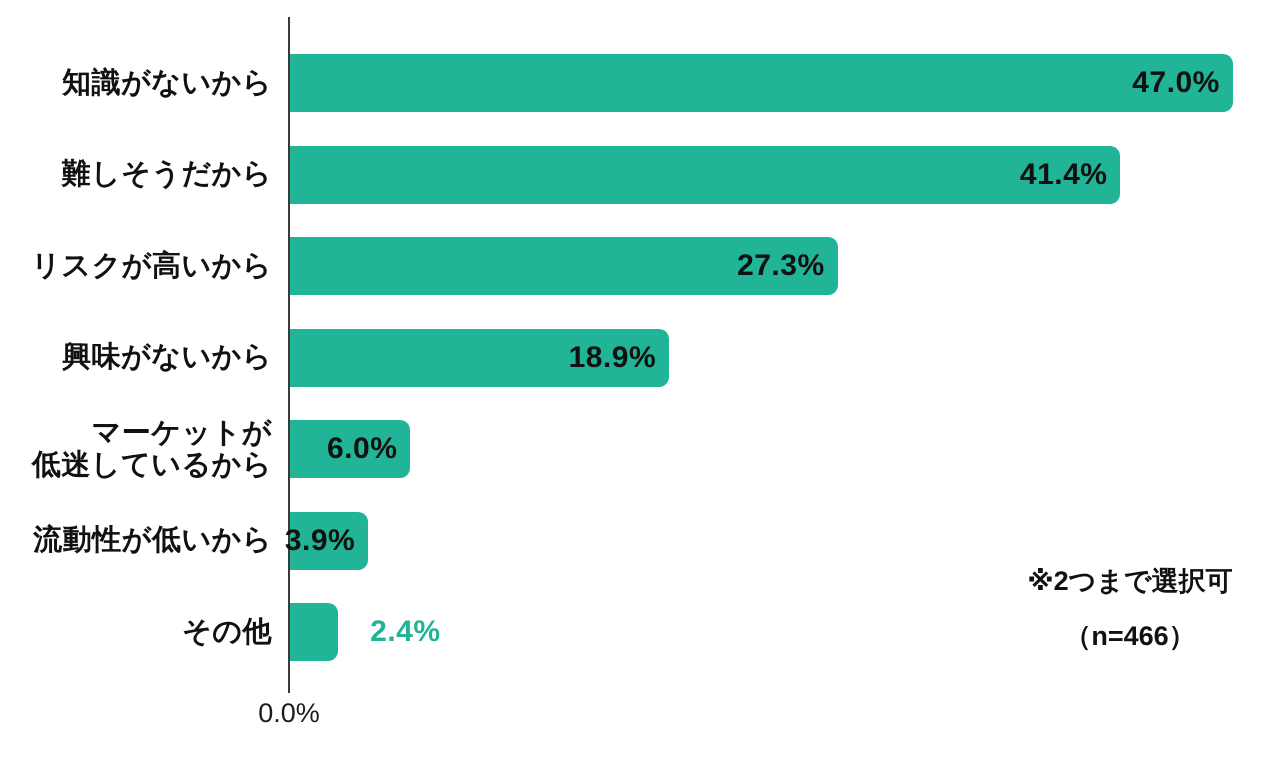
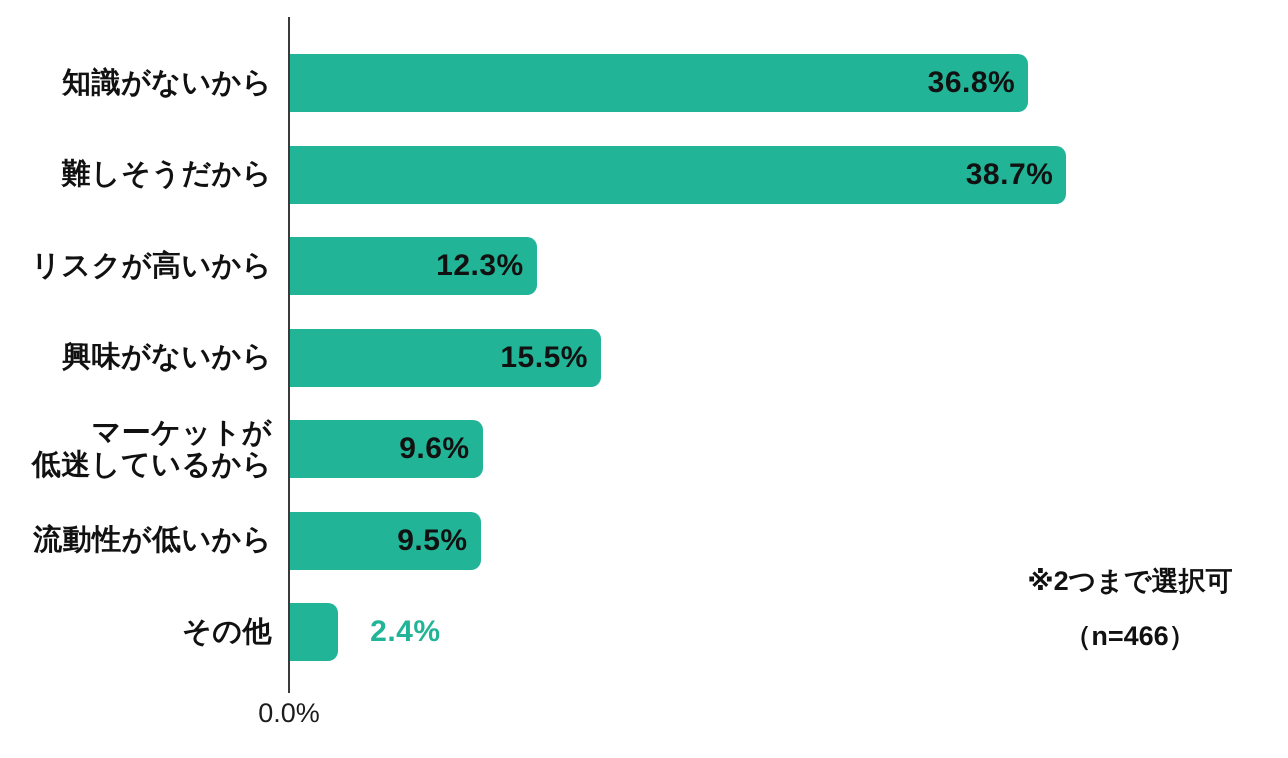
知識がないから: 47.0% -> 36.8%
難しそうだから: 41.4% -> 38.7%
リスクが高いから: 27.3% -> 12.3%
興味がないから: 18.9% -> 15.5%
マーケットが 低迷しているから: 6.0% -> 9.6%
流動性が低いから: 3.9% -> 9.5%
